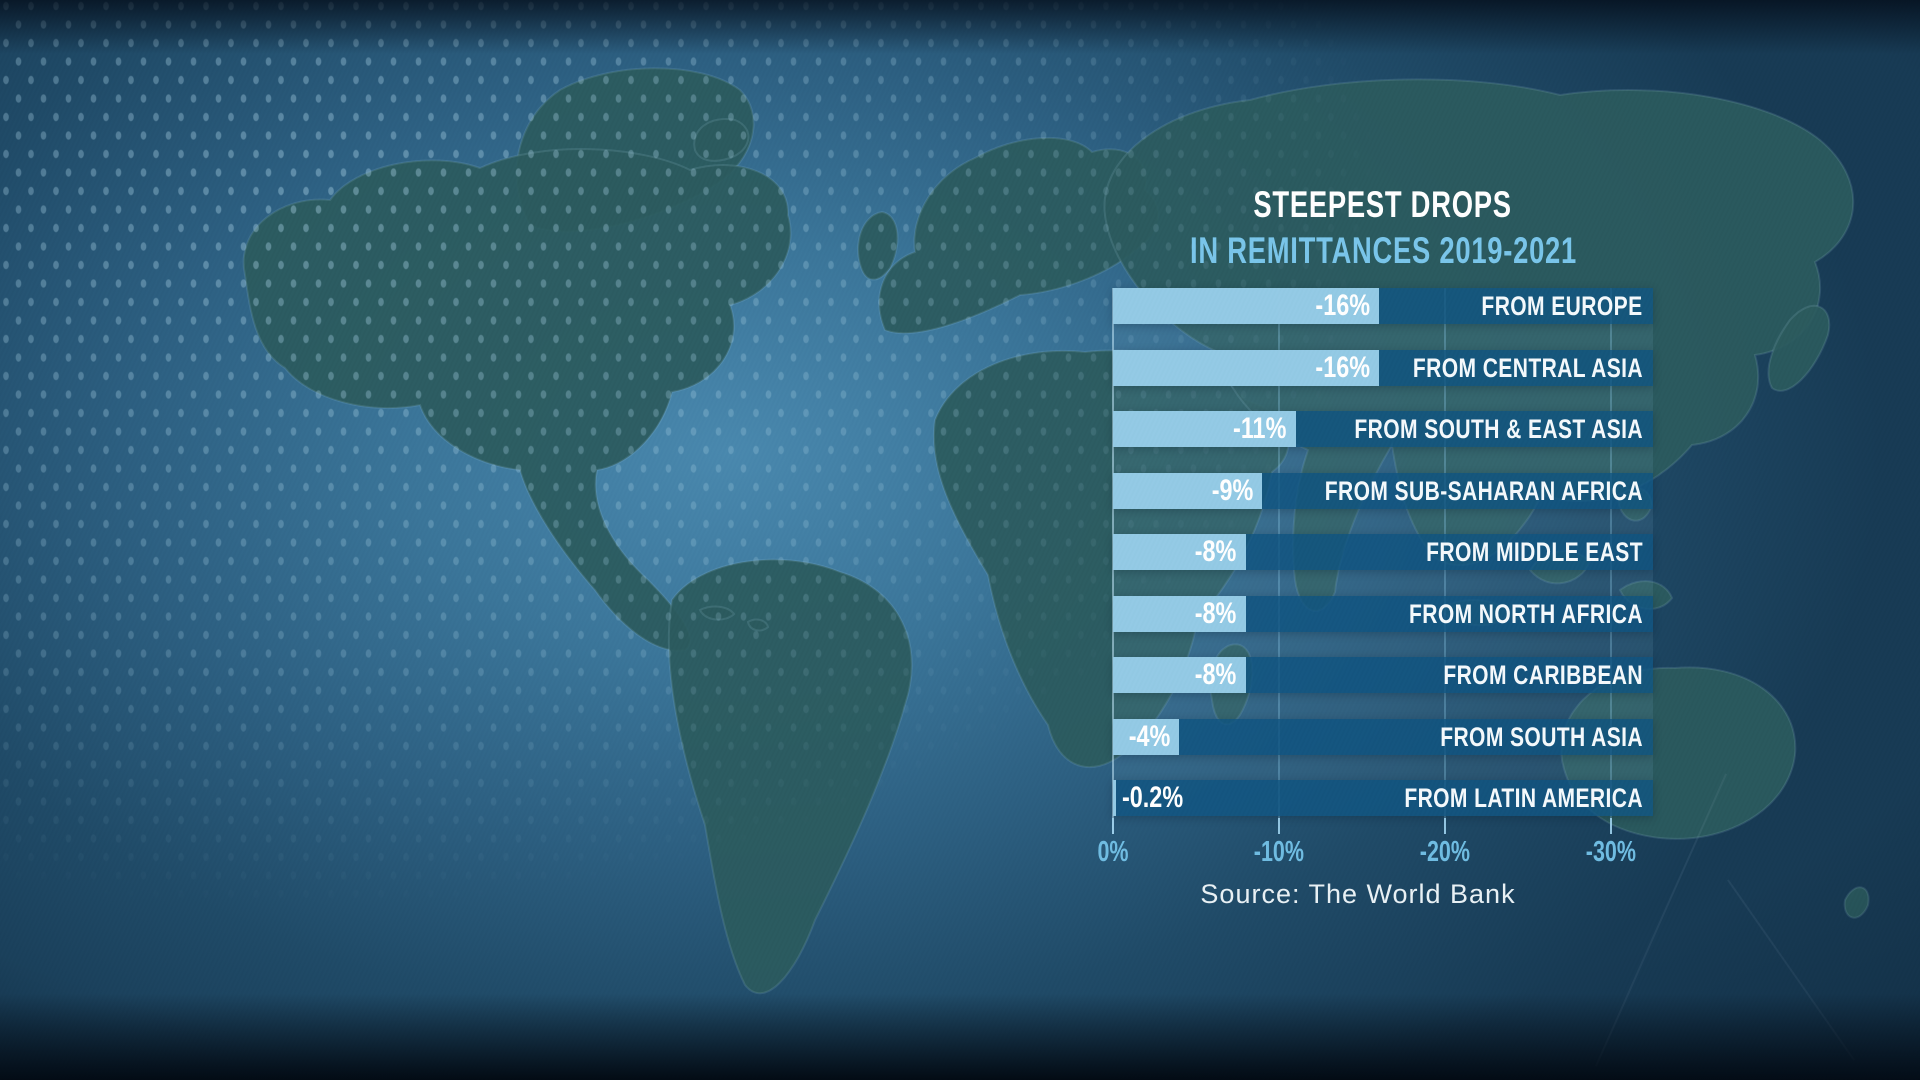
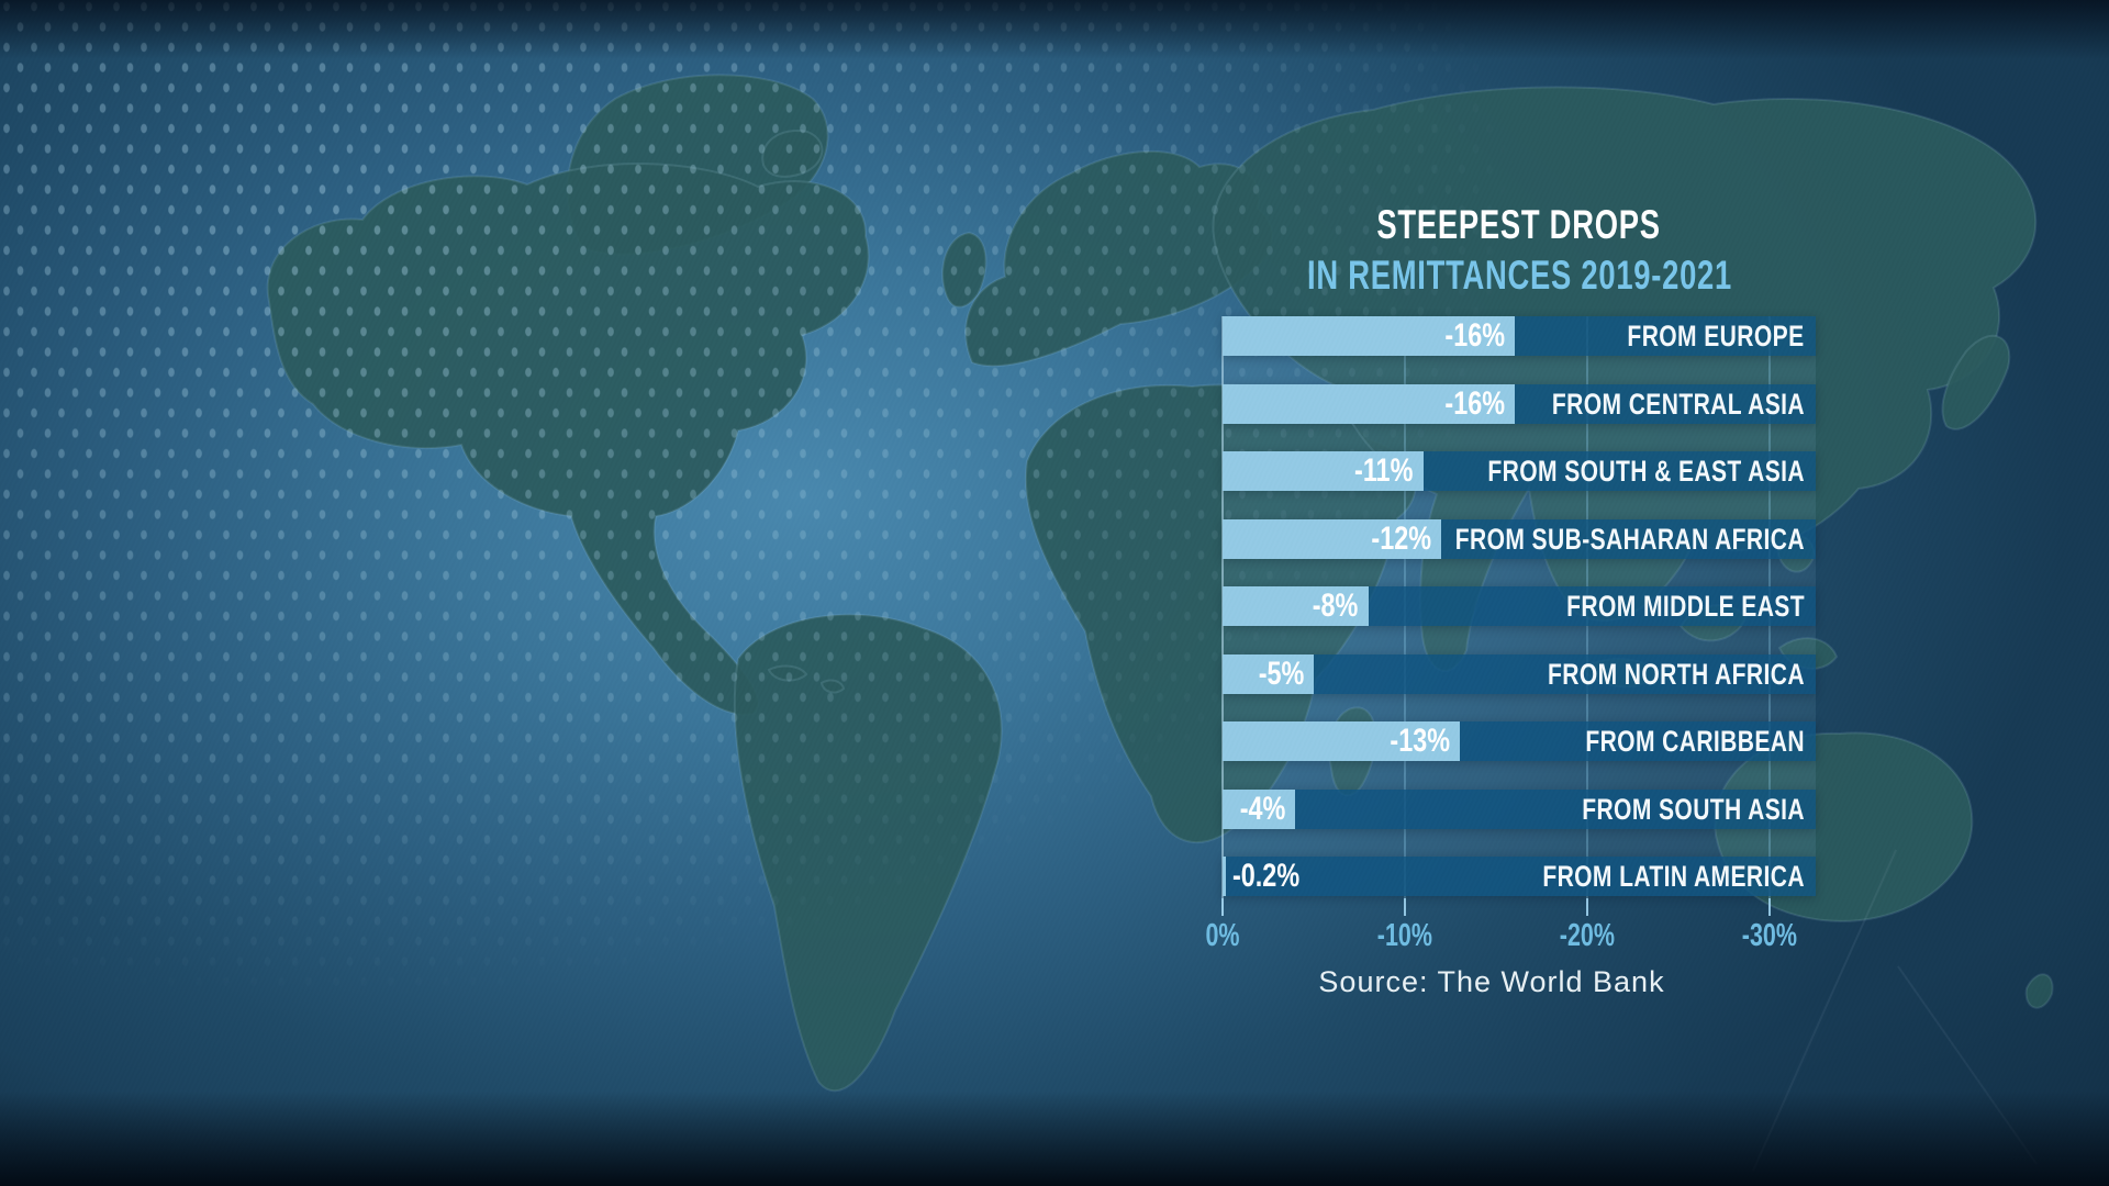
FROM SUB-SAHARAN AFRICA: -9% -> -12%
FROM NORTH AFRICA: -8% -> -5%
FROM CARIBBEAN: -8% -> -13%
